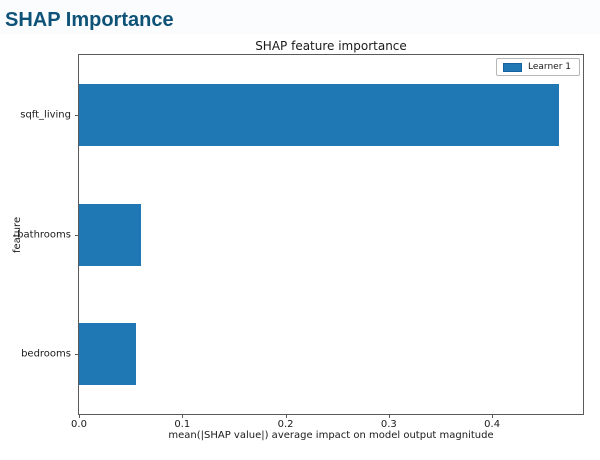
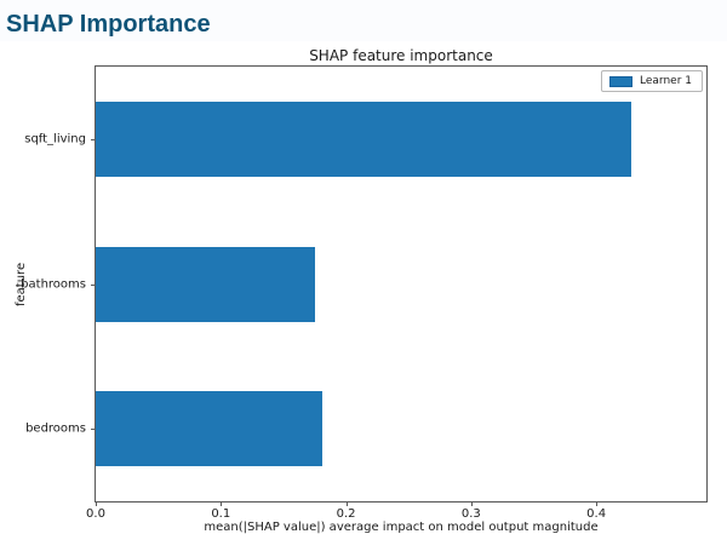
sqft_living: 0.465 -> 0.428
bathrooms: 0.060 -> 0.175
bedrooms: 0.055 -> 0.181
